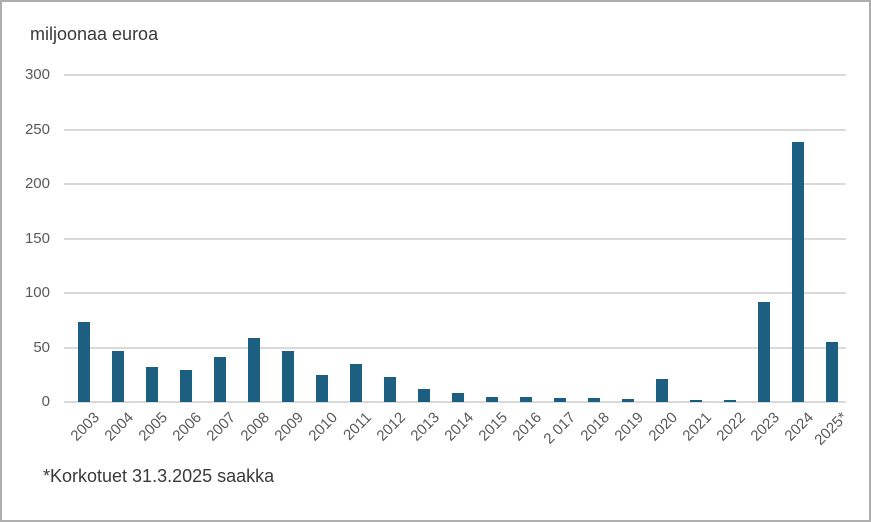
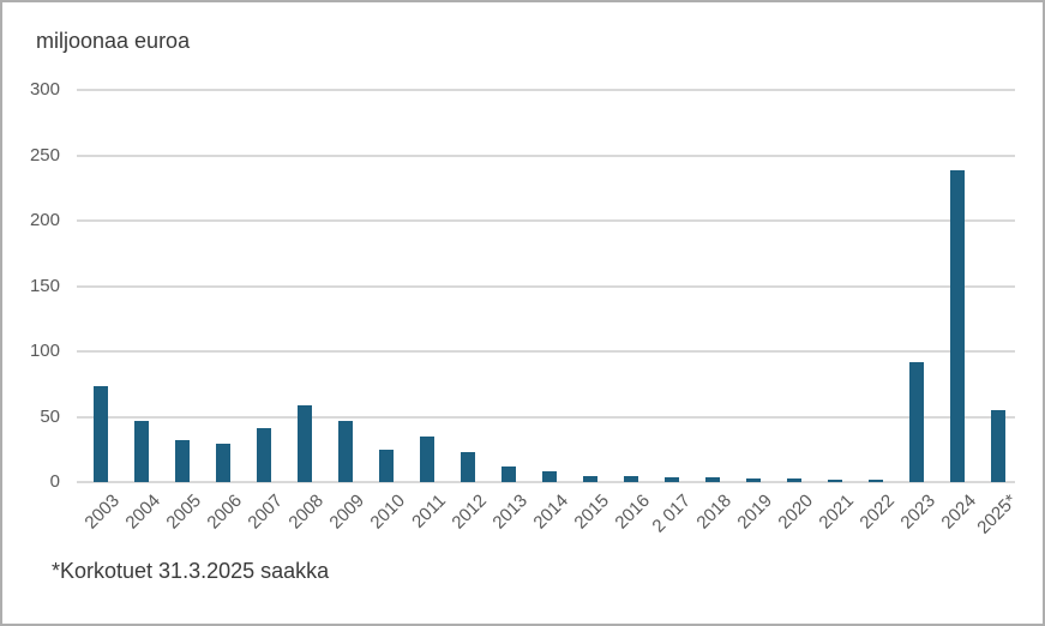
2020: 21 -> 3
